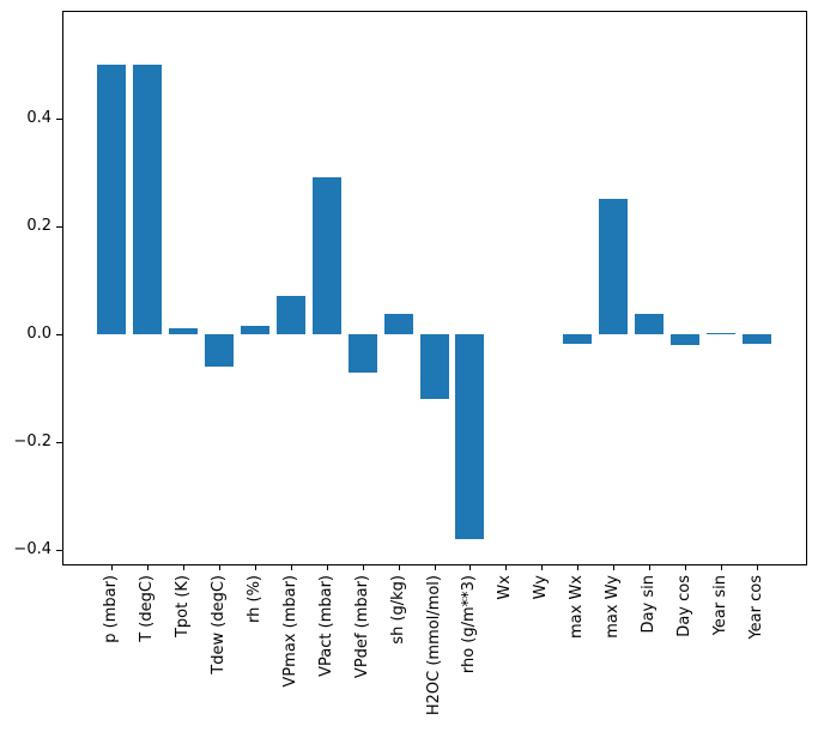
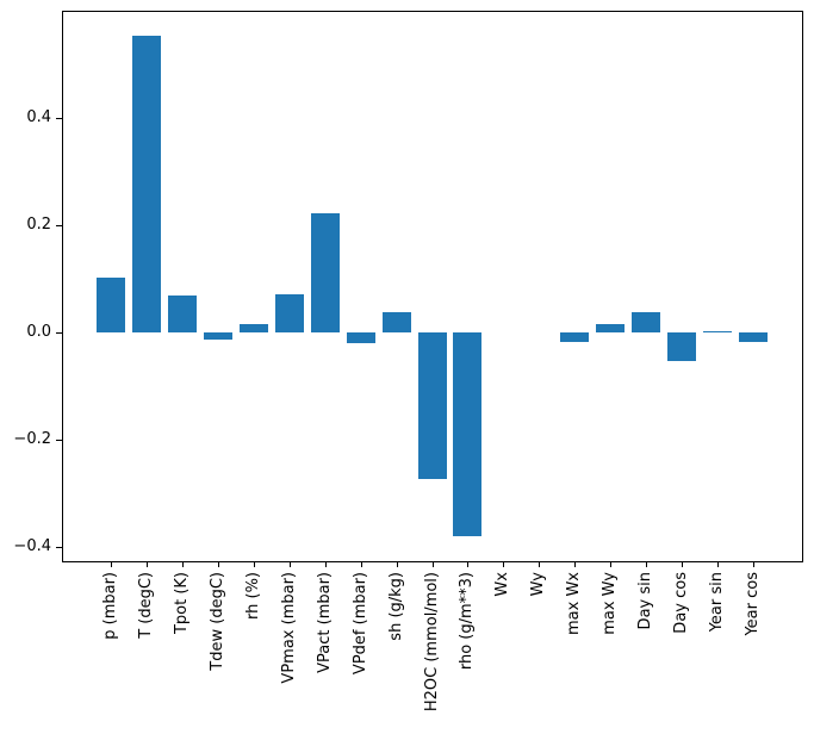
p (mbar): 0.50 -> 0.10
T (degC): 0.50 -> 0.55
Tpot (K): 0.01 -> 0.07
Tdew (degC): -0.06 -> -0.01
VPact (mbar): 0.29 -> 0.22
VPdef (mbar): -0.07 -> -0.02
H2OC (mmol/mol): -0.12 -> -0.27
max Wy: 0.25 -> 0.02
Day cos: -0.02 -> -0.05
